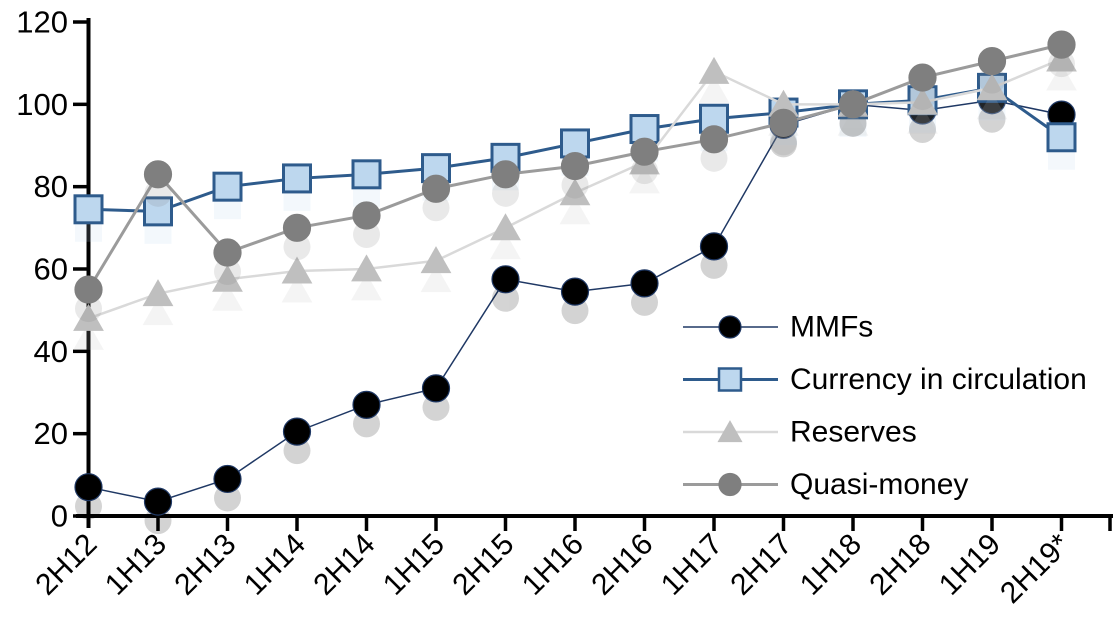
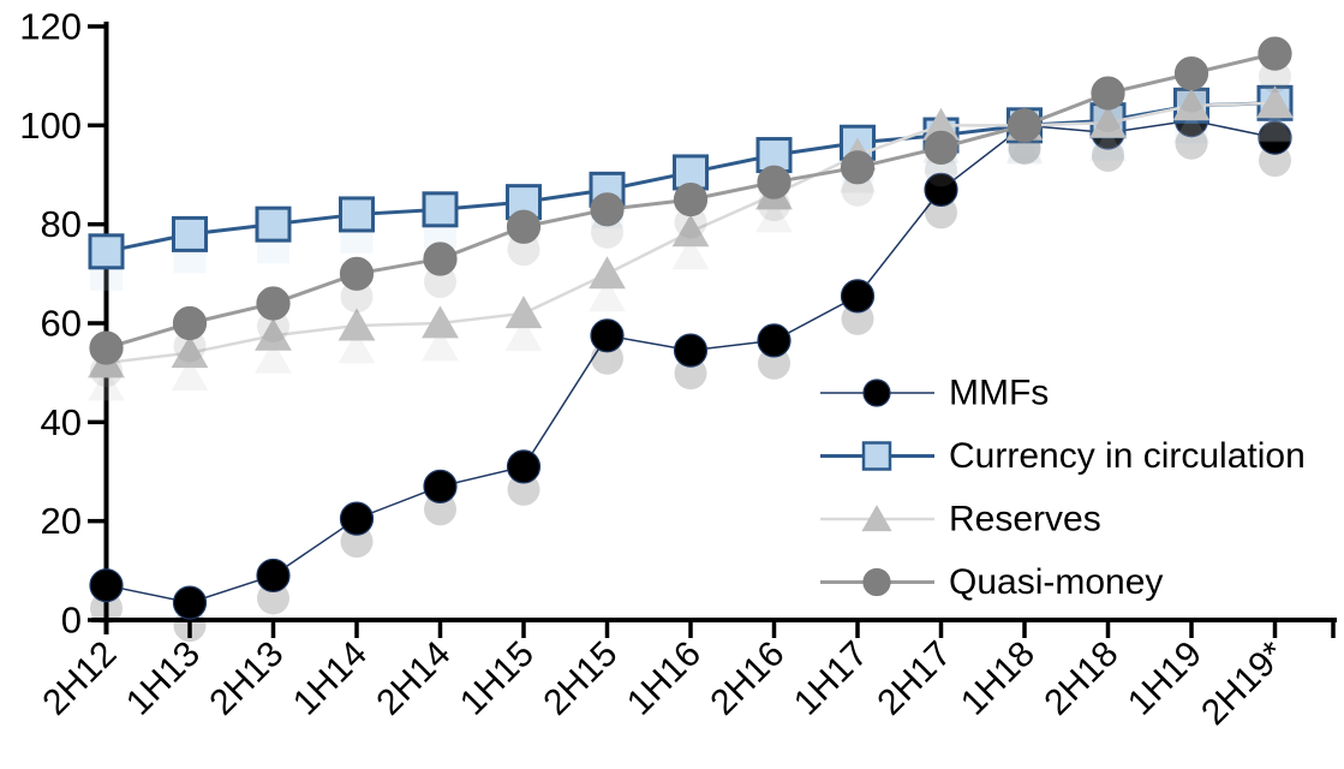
Reserves/2H12: 48 -> 52
Currency in circulation/1H13: 74 -> 78
Quasi-money/1H13: 83 -> 60
Reserves/1H17: 108 -> 94
MMFs/2H17: 95 -> 87
Currency in circulation/2H19*: 92 -> 104
Reserves/2H19*: 111 -> 104
